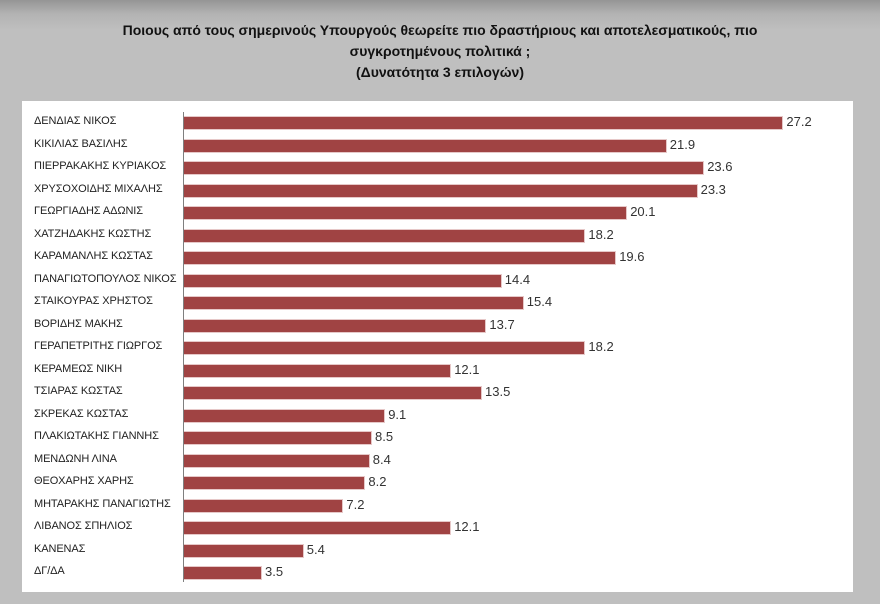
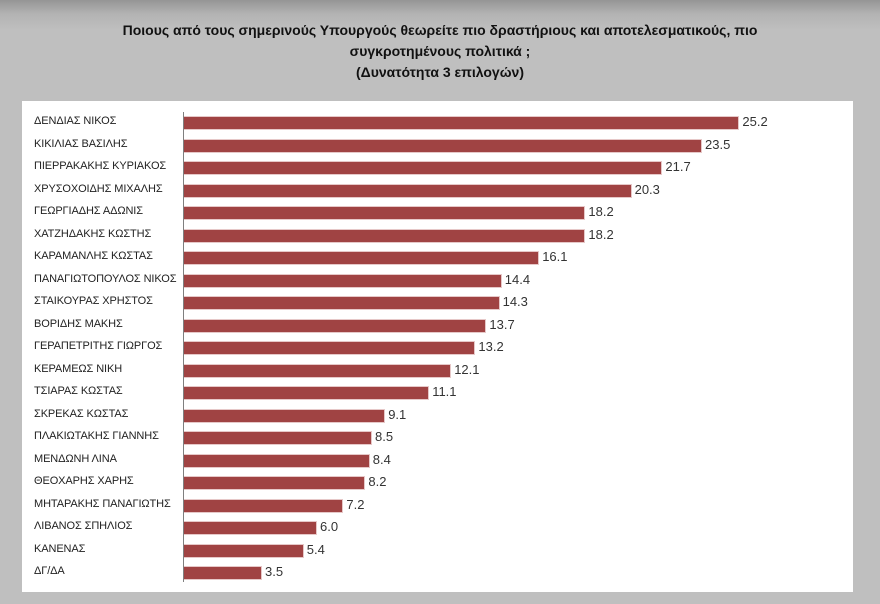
ΔΕΝΔΙΑΣ ΝΙΚΟΣ: 27.2 -> 25.2
ΚΙΚΙΛΙΑΣ ΒΑΣΙΛΗΣ: 21.9 -> 23.5
ΠΙΕΡΡΑΚΑΚΗΣ ΚΥΡΙΑΚΟΣ: 23.6 -> 21.7
ΧΡΥΣΟΧΟΙΔΗΣ ΜΙΧΑΛΗΣ: 23.3 -> 20.3
ΓΕΩΡΓΙΑΔΗΣ ΑΔΩΝΙΣ: 20.1 -> 18.2
ΚΑΡΑΜΑΝΛΗΣ ΚΩΣΤΑΣ: 19.6 -> 16.1
ΣΤΑΙΚΟΥΡΑΣ ΧΡΗΣΤΟΣ: 15.4 -> 14.3
ΓΕΡΑΠΕΤΡΙΤΗΣ ΓΙΩΡΓΟΣ: 18.2 -> 13.2
ΤΣΙΑΡΑΣ ΚΩΣΤΑΣ: 13.5 -> 11.1
ΛΙΒΑΝΟΣ ΣΠΗΛΙΟΣ: 12.1 -> 6.0
